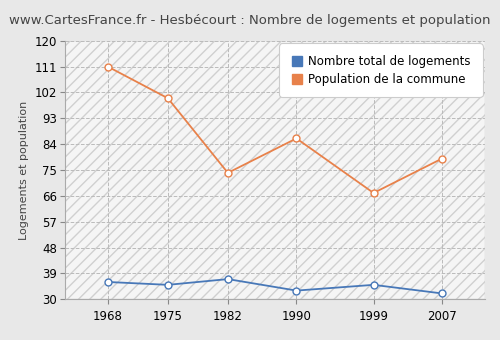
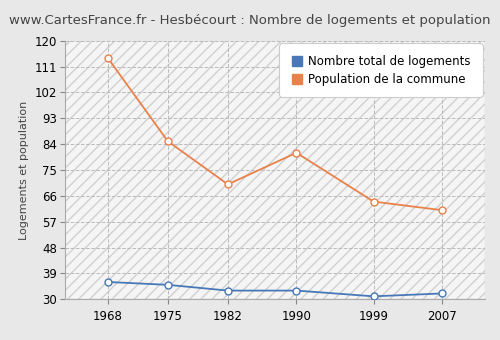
Population de la commune/1968: 111 -> 114
Population de la commune/1975: 100 -> 85
Nombre total de logements/1982: 37 -> 33
Population de la commune/1982: 74 -> 70
Population de la commune/1990: 86 -> 81
Nombre total de logements/1999: 35 -> 31
Population de la commune/1999: 67 -> 64
Population de la commune/2007: 79 -> 61
